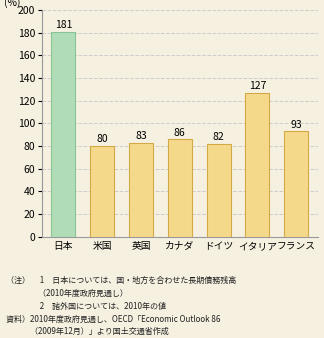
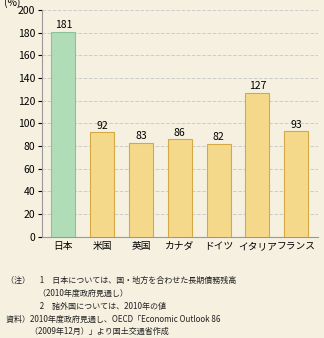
米国: 80 -> 92
